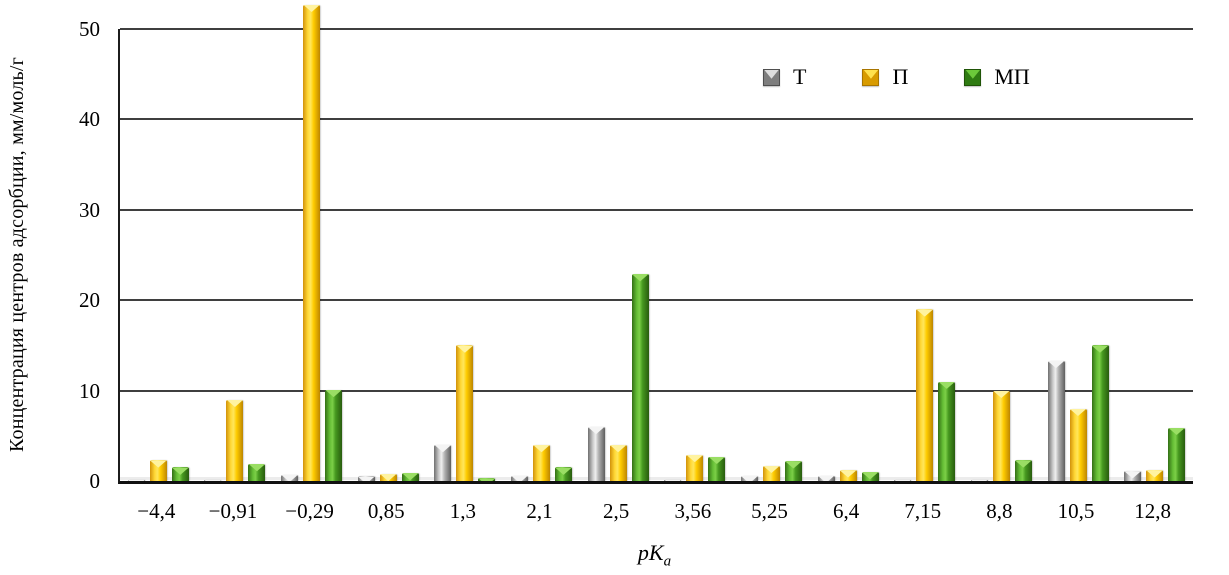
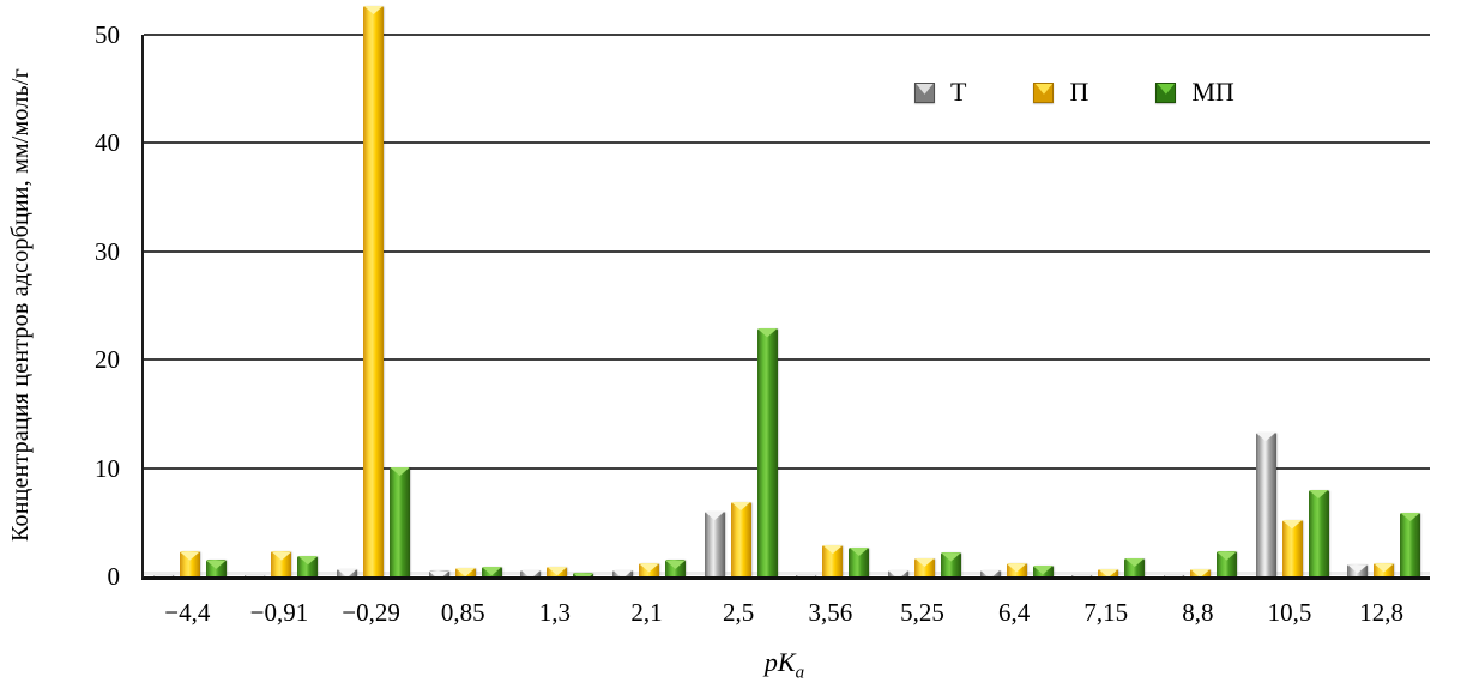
П/−0,91: 9 -> 2
Т/1,3: 4 -> 1
П/1,3: 15 -> 1
П/2,1: 4 -> 1
П/2,5: 4 -> 7
П/7,15: 19 -> 1
МП/7,15: 11 -> 2
П/8,8: 10 -> 1
П/10,5: 8 -> 5
МП/10,5: 15 -> 8
